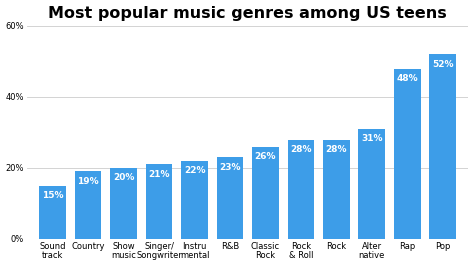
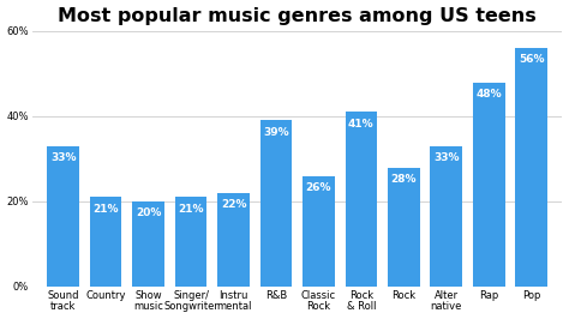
Sound track: 15% -> 33%
Country: 19% -> 21%
R&B: 23% -> 39%
Rock & Roll: 28% -> 41%
Alter native: 31% -> 33%
Pop: 52% -> 56%
